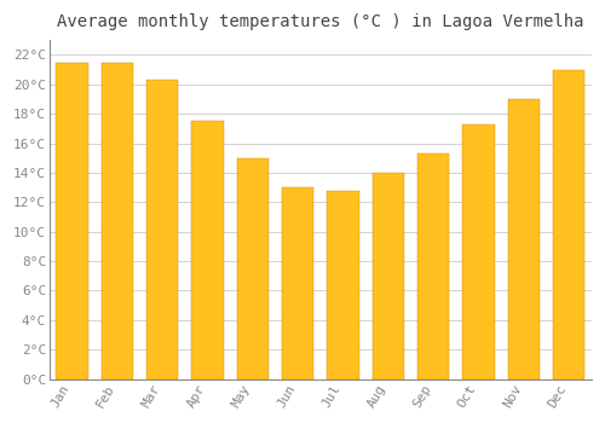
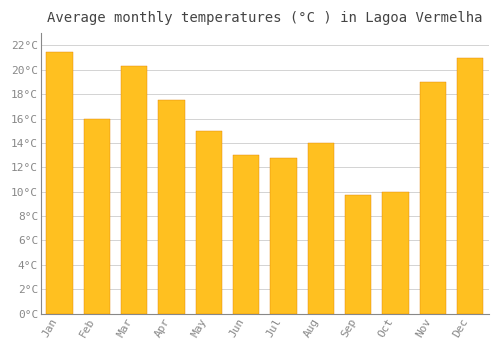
Feb: 21.5°C -> 16.0°C
Sep: 15.3°C -> 9.7°C
Oct: 17.3°C -> 10.0°C
